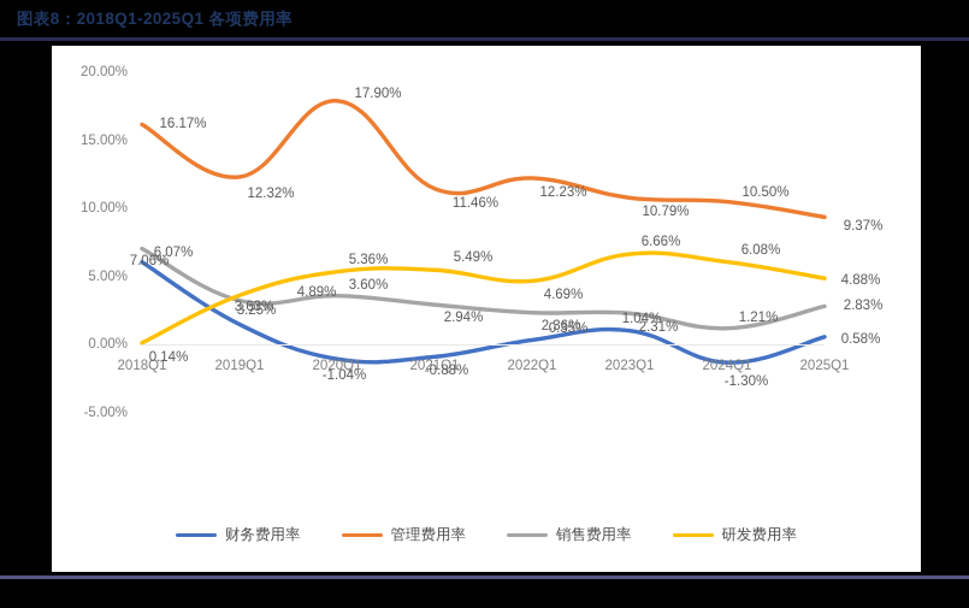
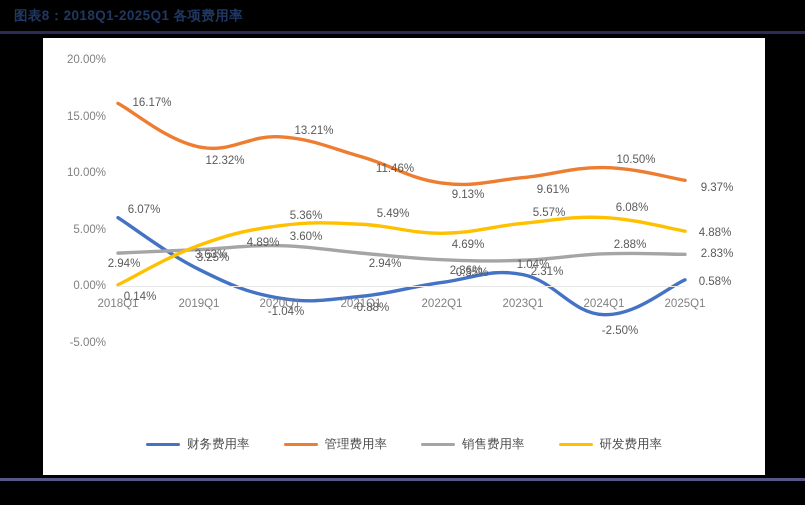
销售费用率/2018Q1: 7.06% -> 2.94%
管理费用率/2020Q1: 17.90% -> 13.21%
管理费用率/2022Q1: 12.23% -> 9.13%
管理费用率/2023Q1: 10.79% -> 9.61%
研发费用率/2023Q1: 6.66% -> 5.57%
财务费用率/2024Q1: -1.30% -> -2.50%
销售费用率/2024Q1: 1.21% -> 2.88%
